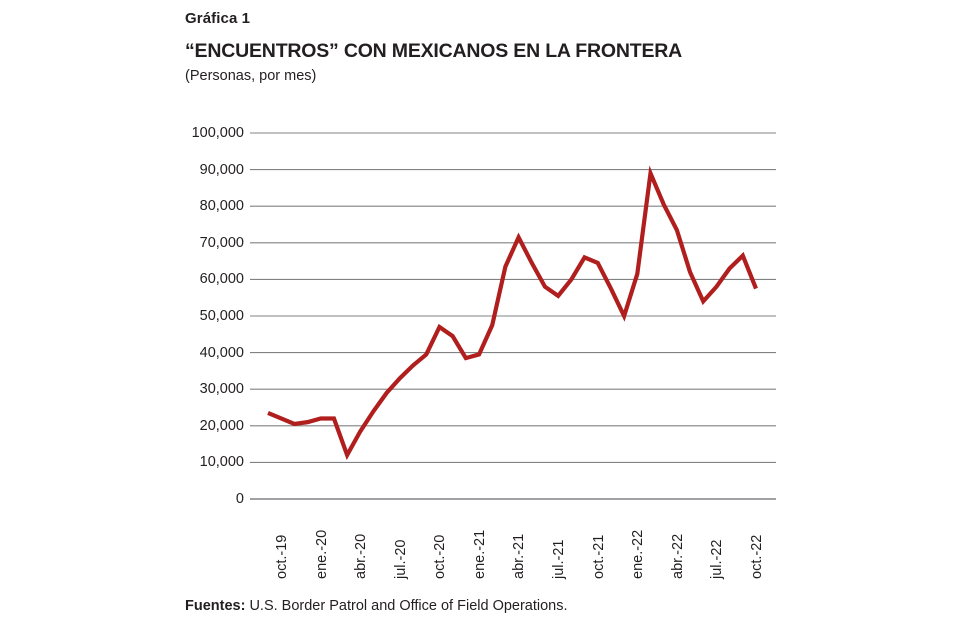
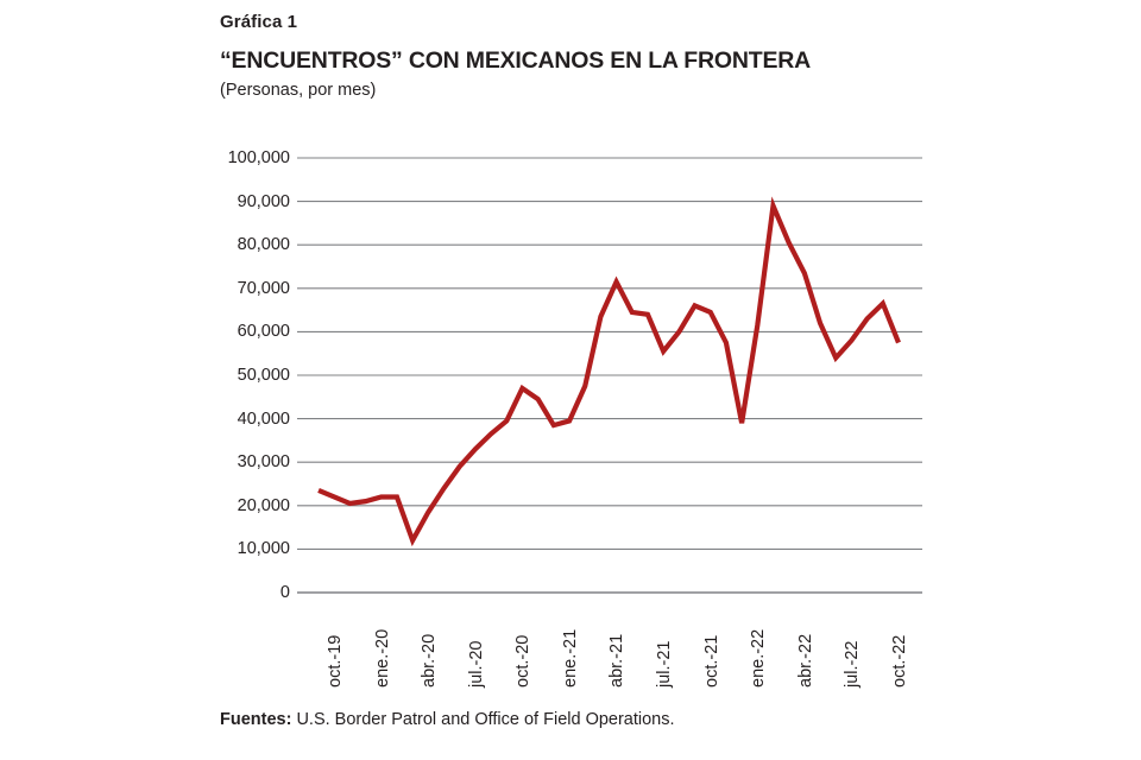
jul.-21: 58000 -> 64000
ene.-22: 50000 -> 39000
